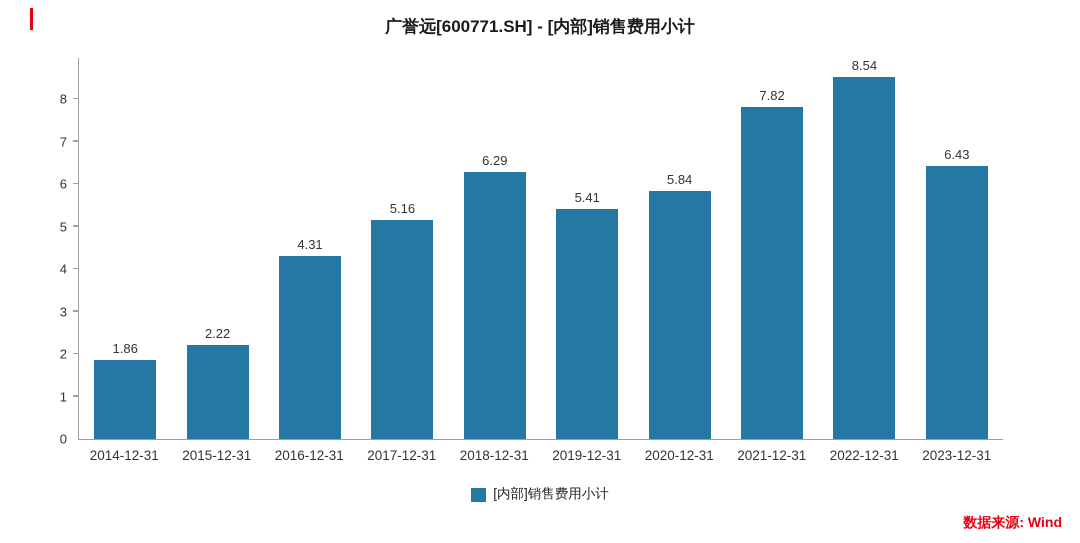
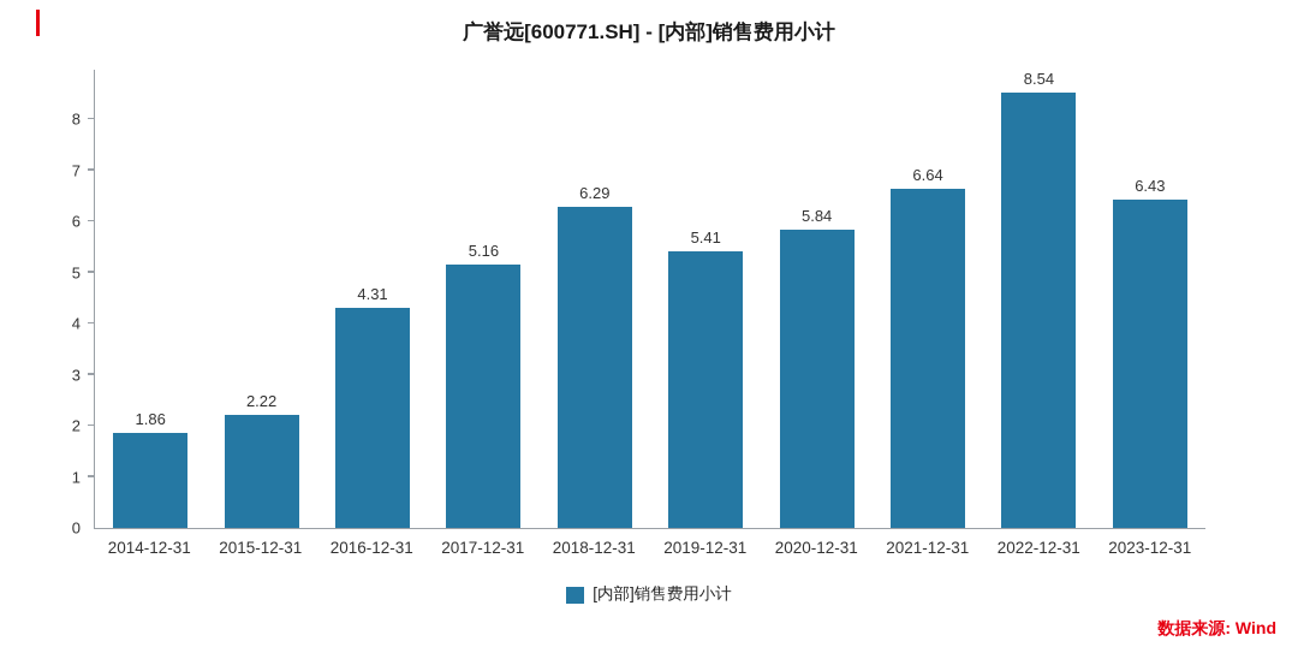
2021-12-31: 7.82 -> 6.64
